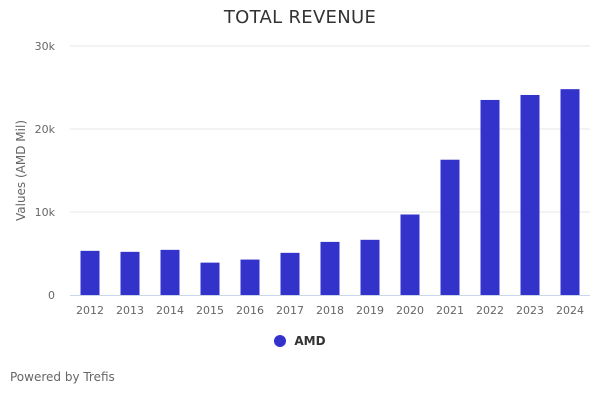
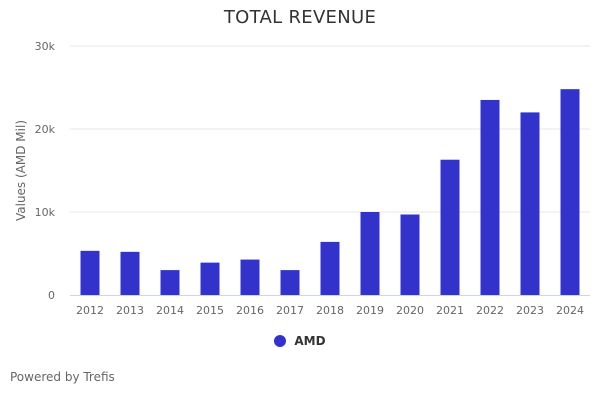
2014: 5k -> 3k
2017: 5k -> 3k
2019: 7k -> 10k
2023: 24k -> 22k
